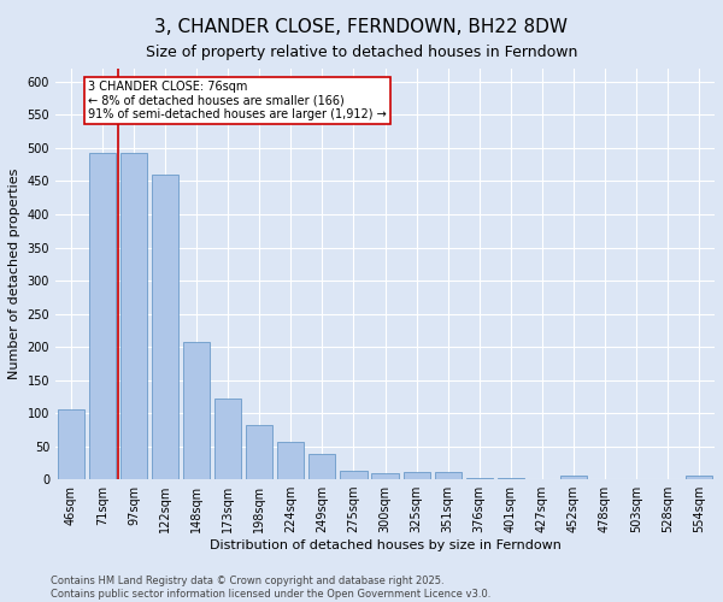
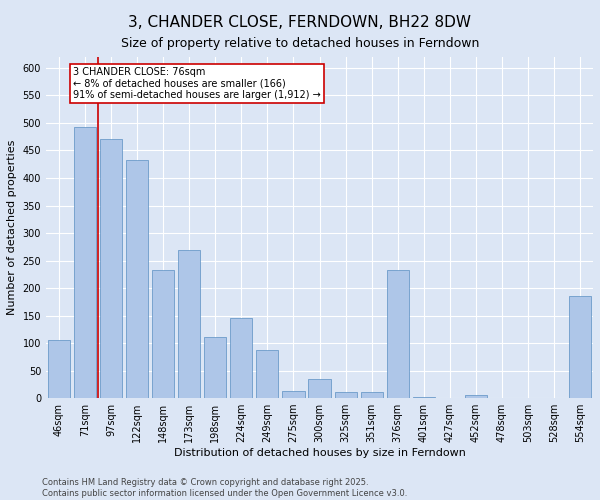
97sqm: 493 -> 470
122sqm: 460 -> 432
148sqm: 207 -> 232
173sqm: 122 -> 270
198sqm: 82 -> 112
224sqm: 57 -> 146
249sqm: 38 -> 88
300sqm: 10 -> 34
376sqm: 2 -> 232
554sqm: 5 -> 186
